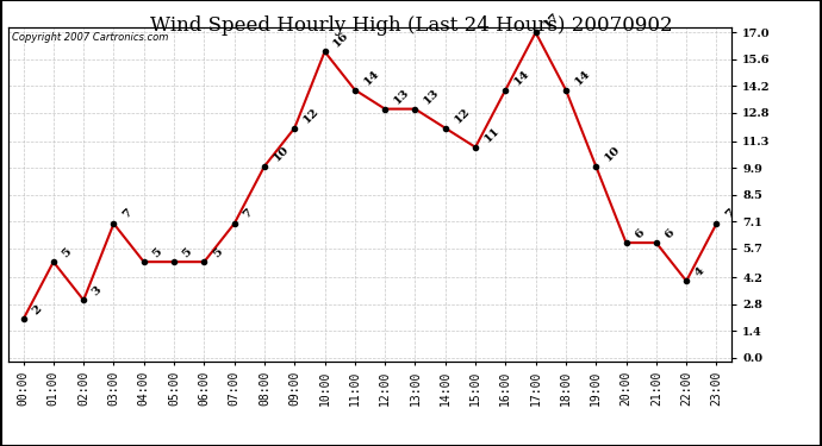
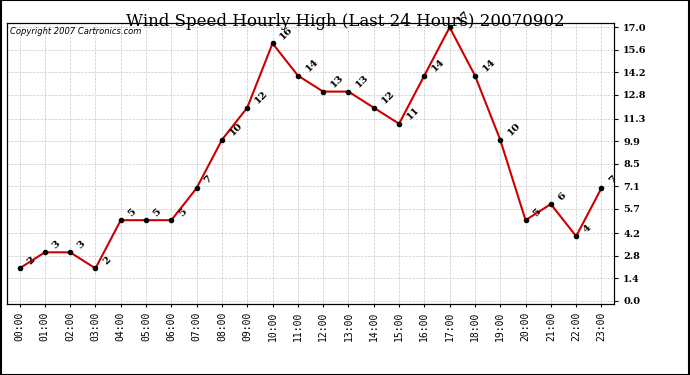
01:00: 5 -> 3
03:00: 7 -> 2
20:00: 6 -> 5
